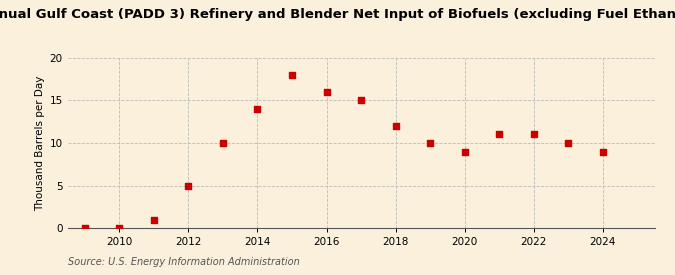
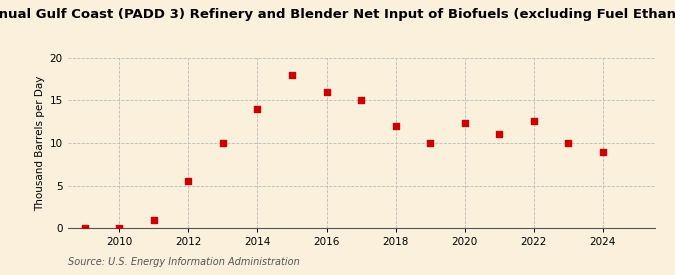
2012: 5.0 -> 5.6
2020: 9.0 -> 12.4
2022: 11.0 -> 12.6
